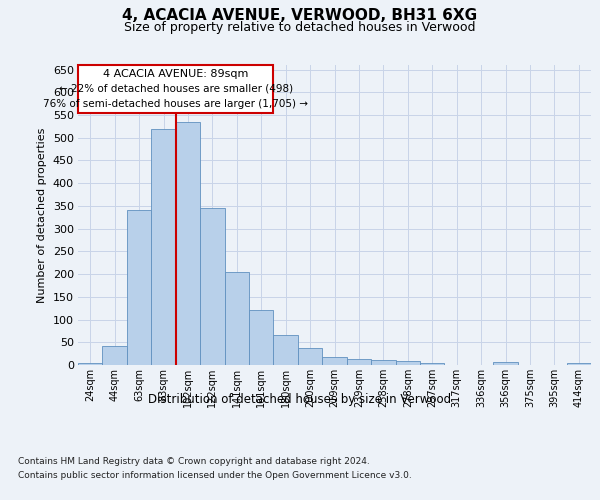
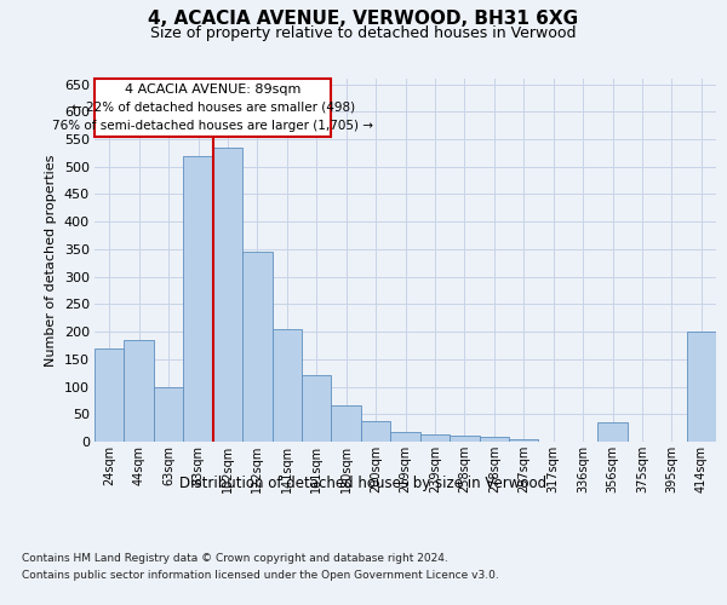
24sqm: 5 -> 170
44sqm: 42 -> 185
63sqm: 340 -> 100
356sqm: 7 -> 35
414sqm: 5 -> 200
